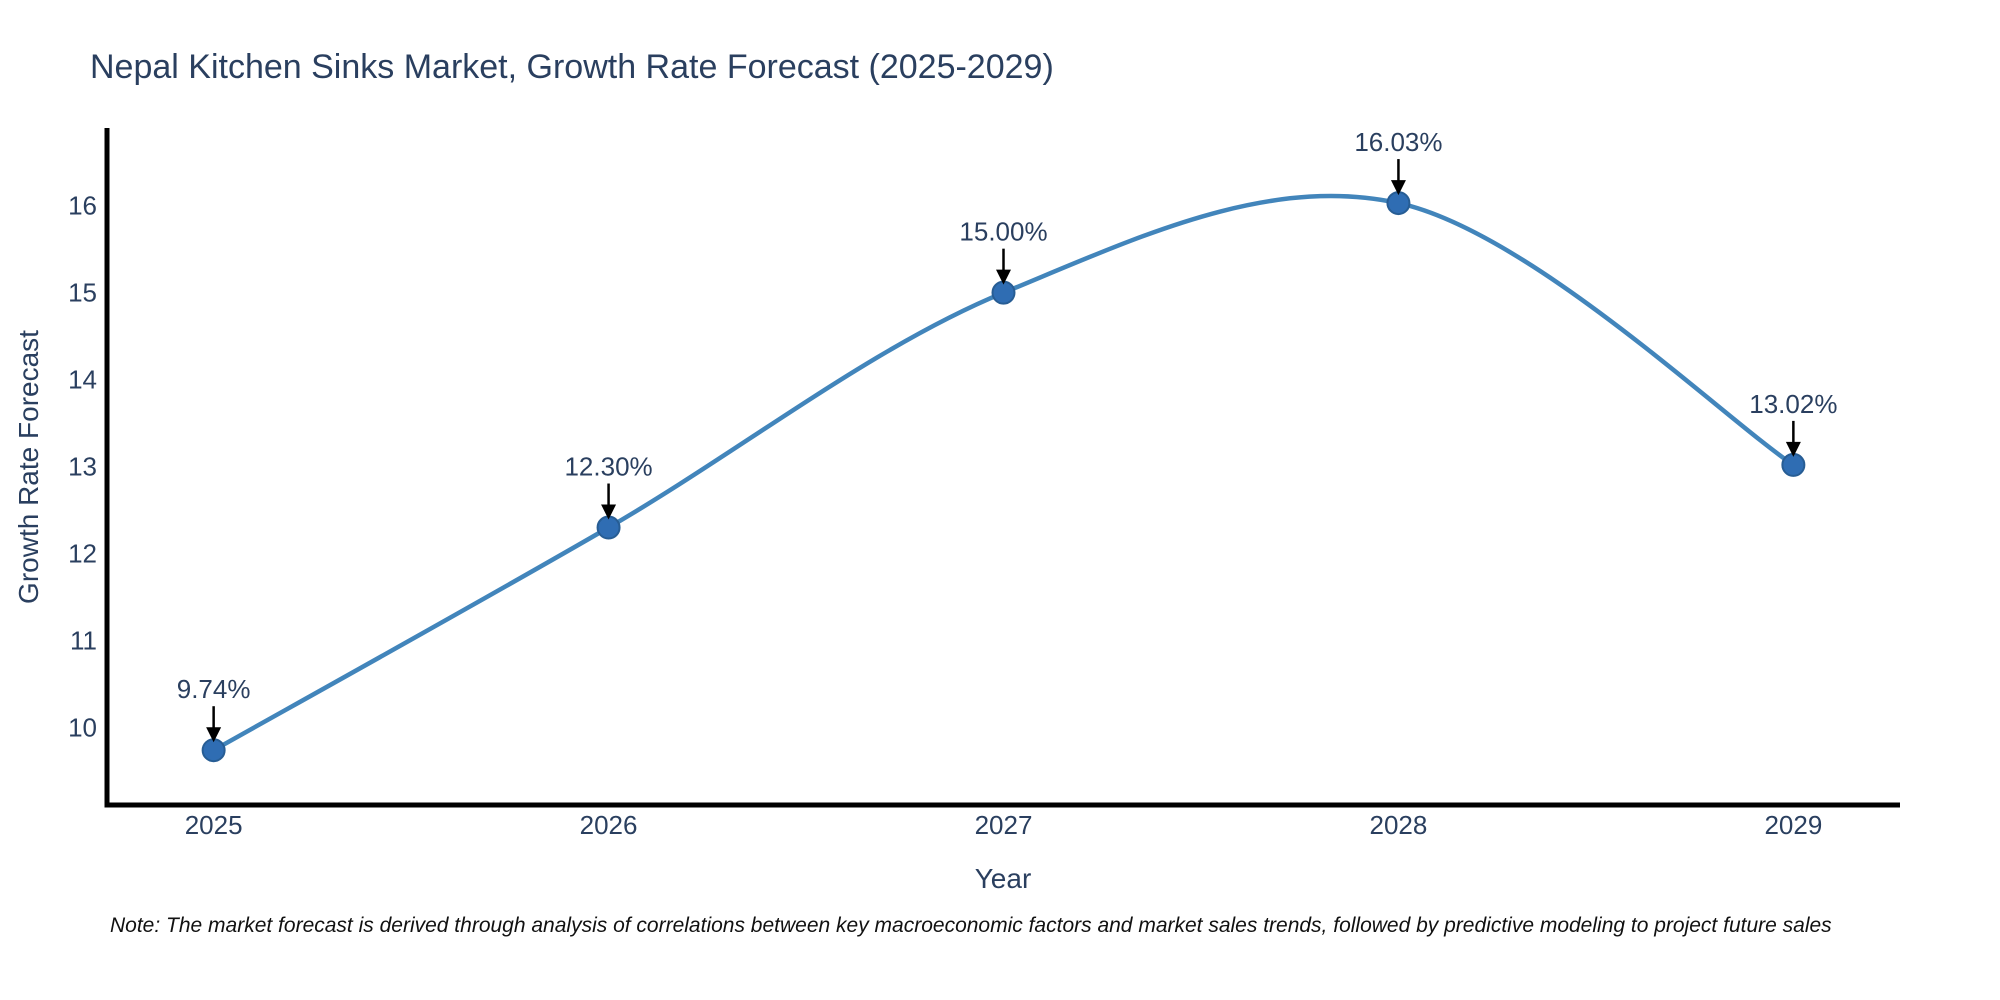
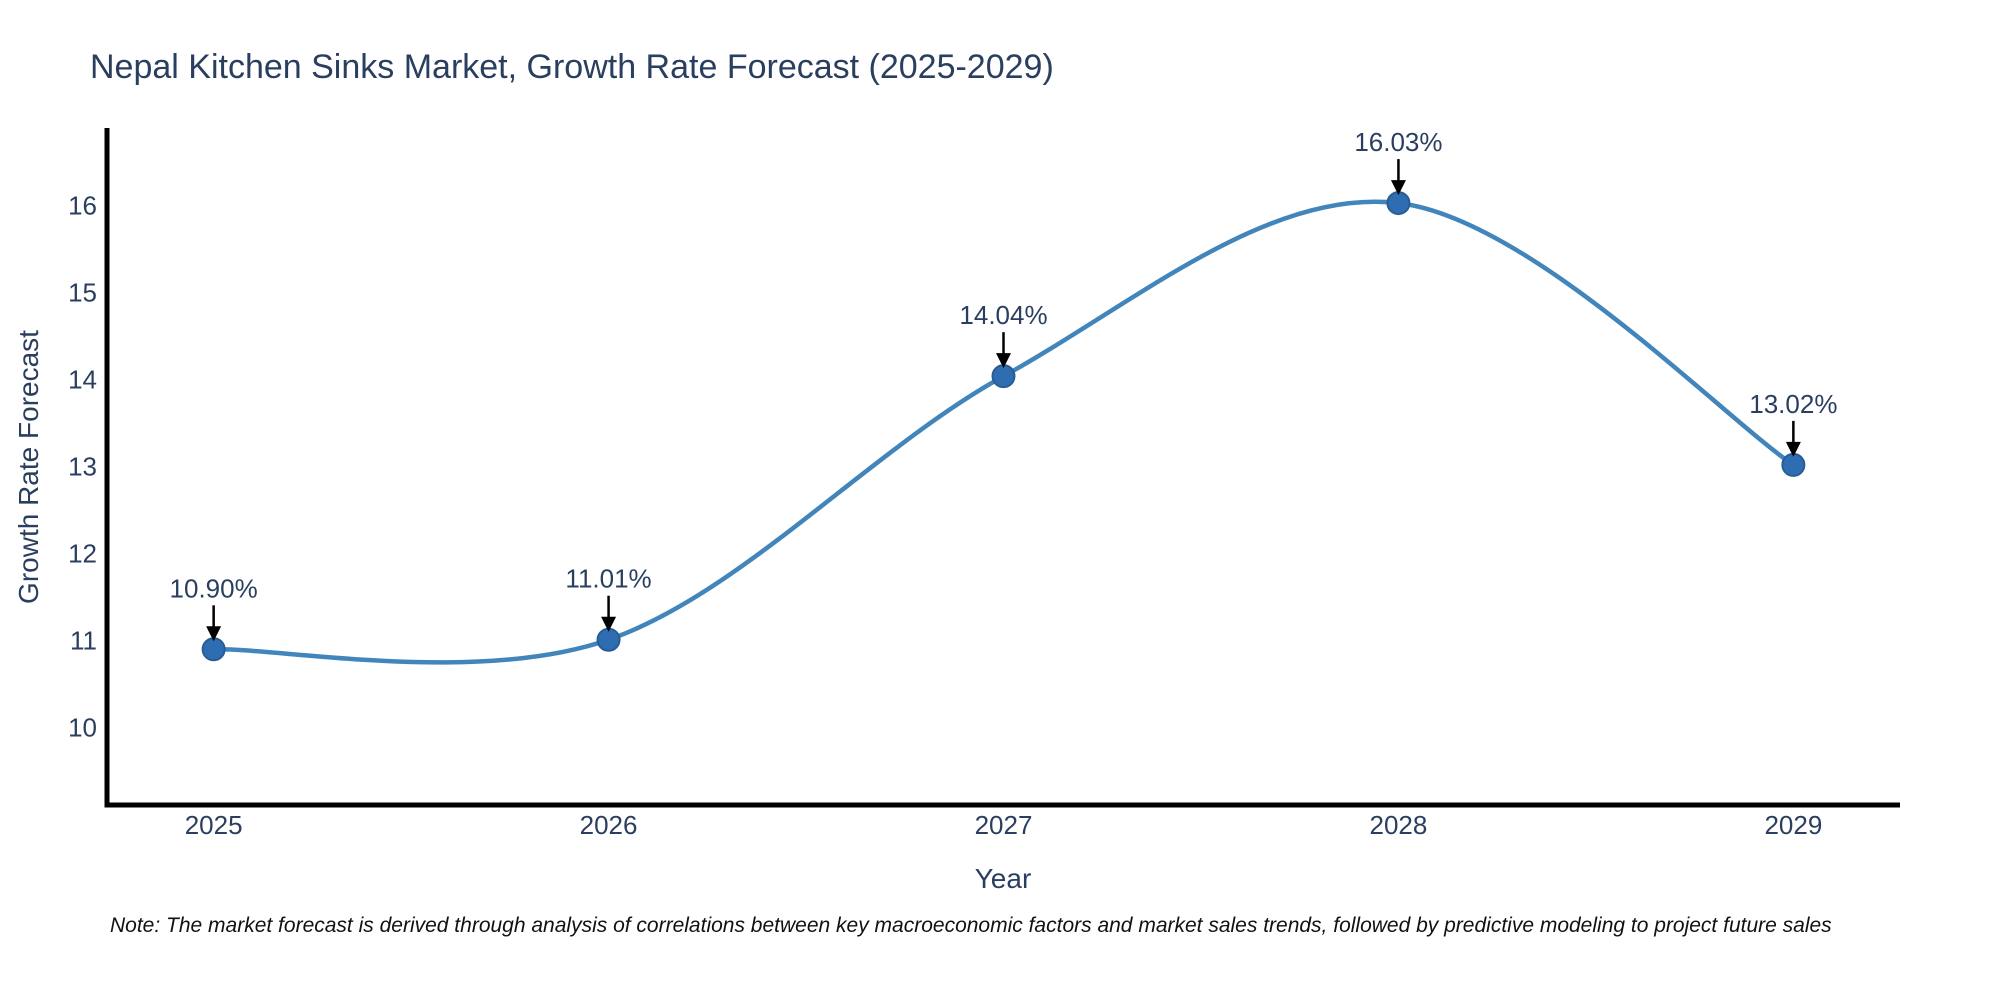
2025: 9.74% -> 10.90%
2026: 12.30% -> 11.01%
2027: 15.00% -> 14.04%
